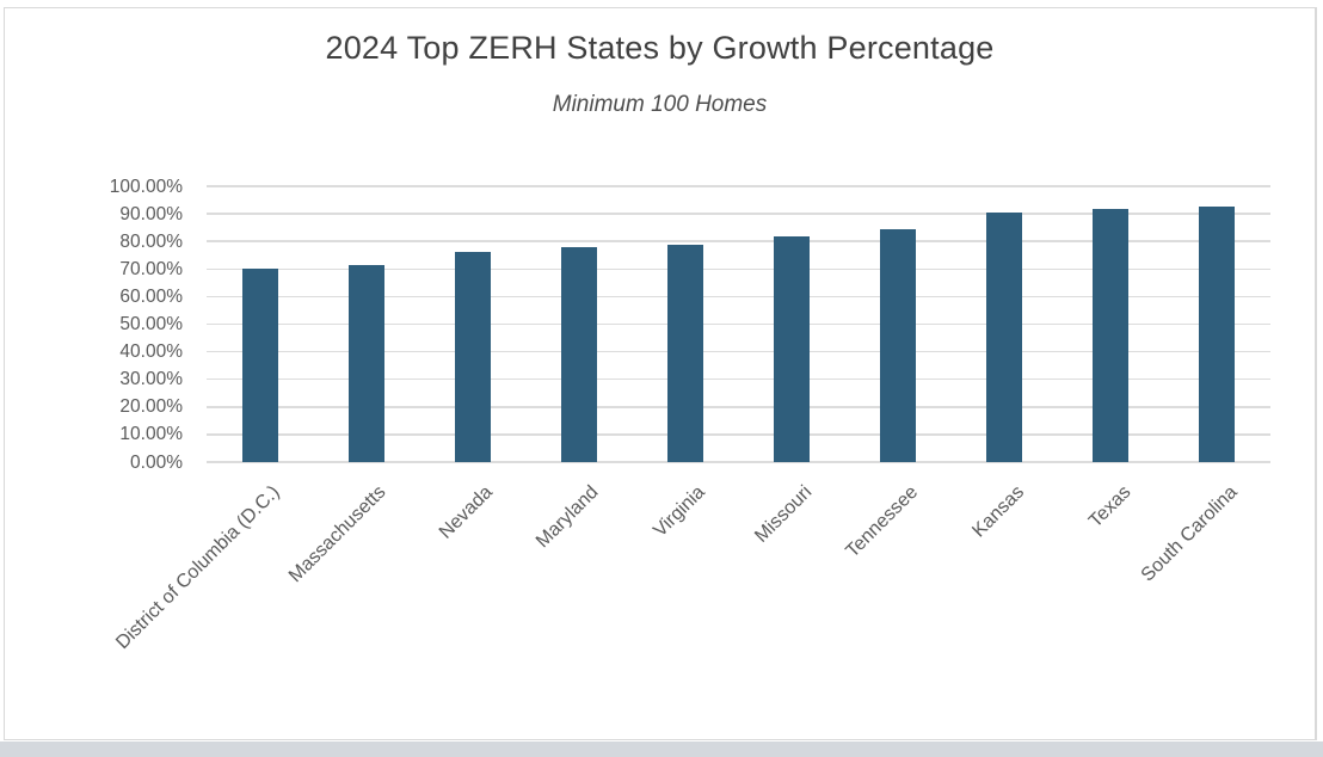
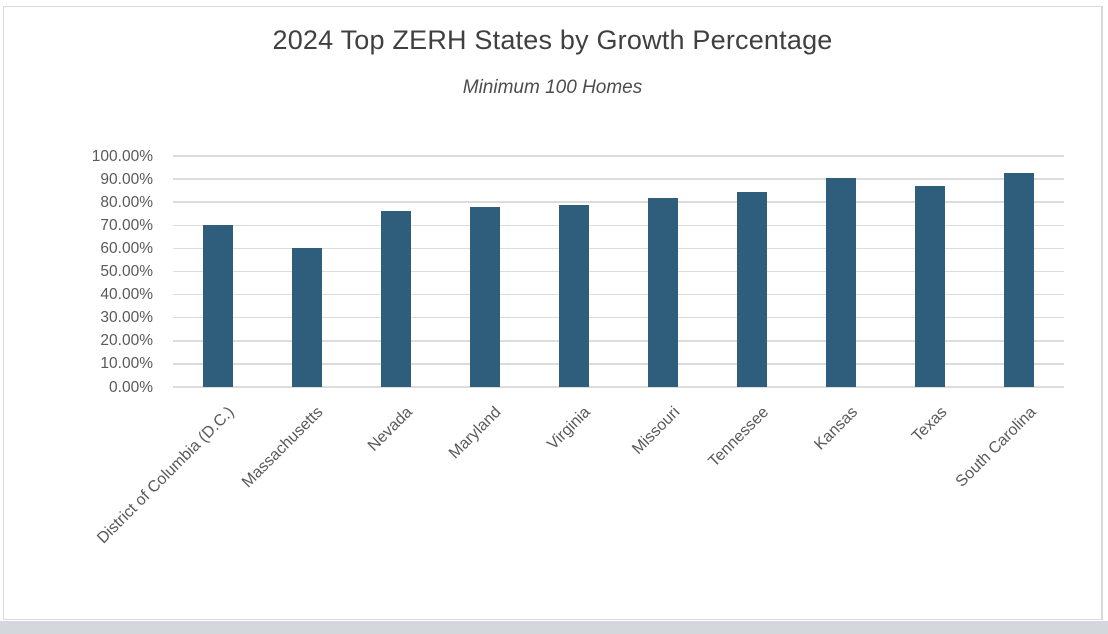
Massachusetts: 72% -> 60%
Texas: 92% -> 87%
